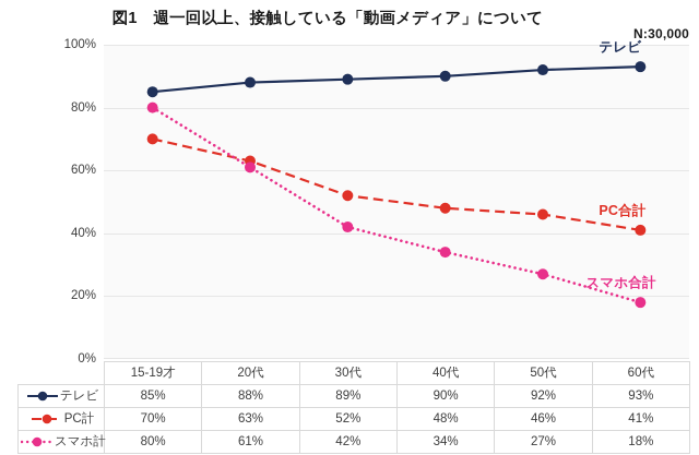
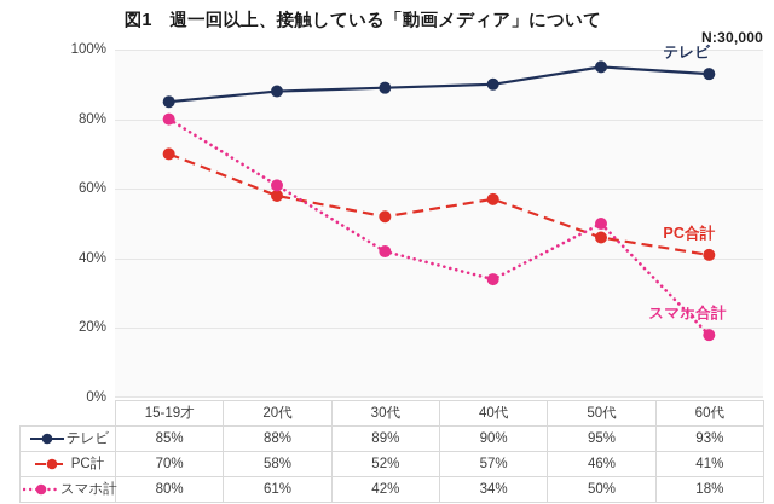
PC計/20代: 63% -> 58%
PC計/40代: 48% -> 57%
テレビ/50代: 92% -> 95%
スマホ計/50代: 27% -> 50%
